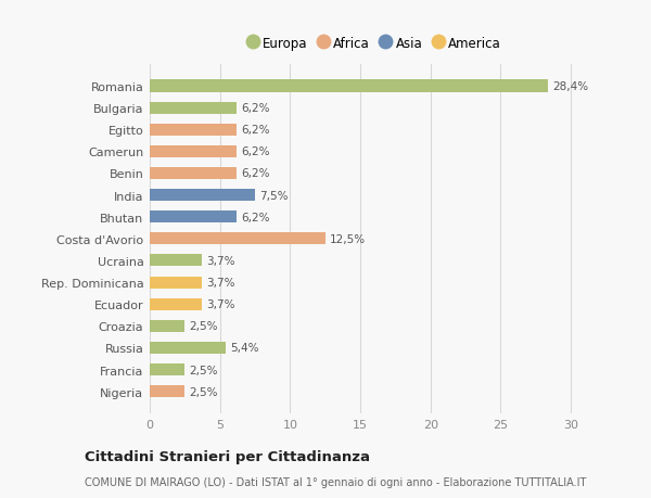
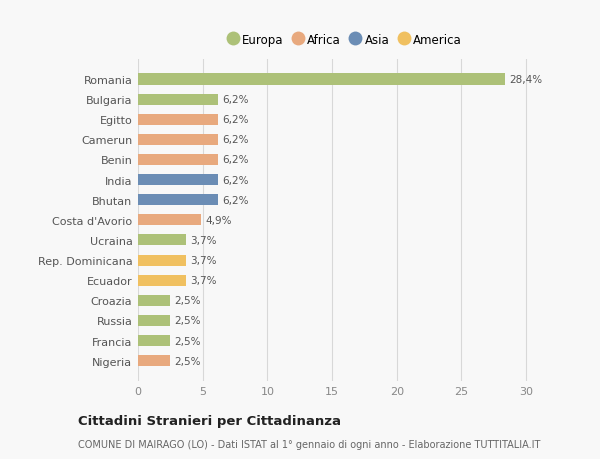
India: 7,5% -> 6,2%
Costa d'Avorio: 12,5% -> 4,9%
Russia: 5,4% -> 2,5%
